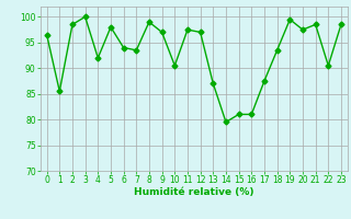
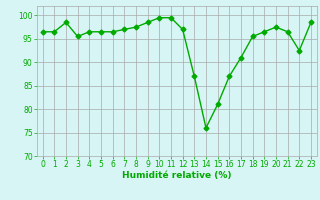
1: 85.5 -> 96.5
3: 100.0 -> 95.5
4: 92.0 -> 96.5
5: 98.0 -> 96.5
6: 94.0 -> 96.5
7: 93.5 -> 97.0
8: 99.0 -> 97.5
9: 97.0 -> 98.5
10: 90.5 -> 99.5
11: 97.5 -> 99.5
14: 79.5 -> 76.0
16: 81.0 -> 87.0
17: 87.5 -> 91.0
18: 93.5 -> 95.5
19: 99.5 -> 96.5
21: 98.5 -> 96.5
22: 90.5 -> 92.5
